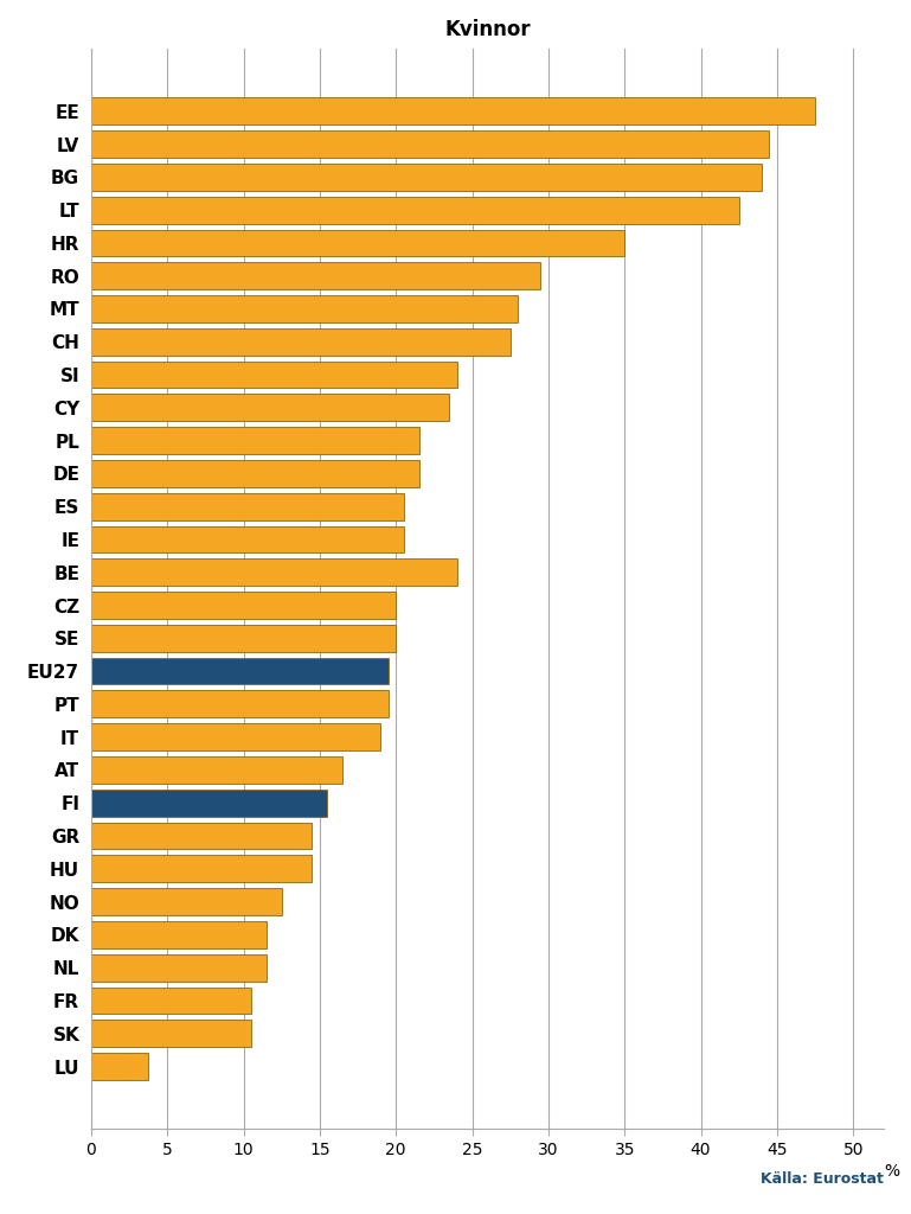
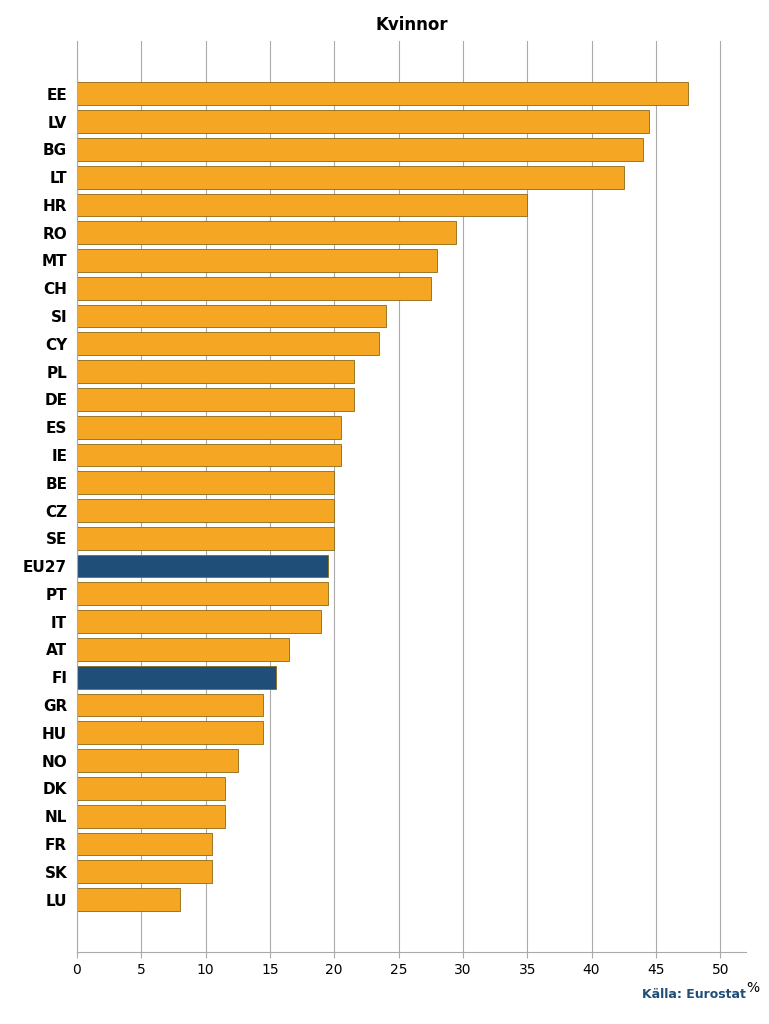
BE: 24.0 -> 20.0
LU: 3.7 -> 8.0
